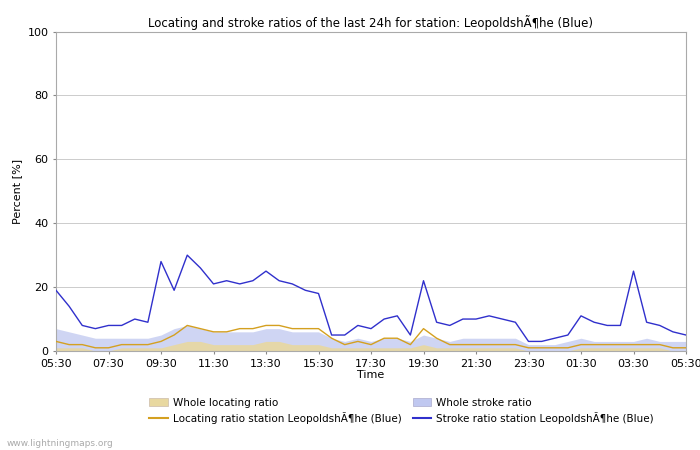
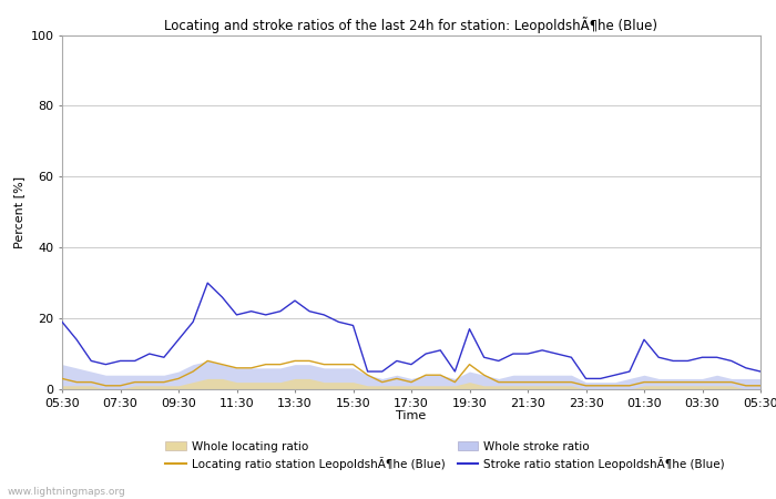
Stroke ratio station LeopoldshÃ¶he (Blue)/09:30: 28 -> 14
Stroke ratio station LeopoldshÃ¶he (Blue)/19:30: 22 -> 17
Stroke ratio station LeopoldshÃ¶he (Blue)/01:30: 11 -> 14
Stroke ratio station LeopoldshÃ¶he (Blue)/03:30: 25 -> 9
